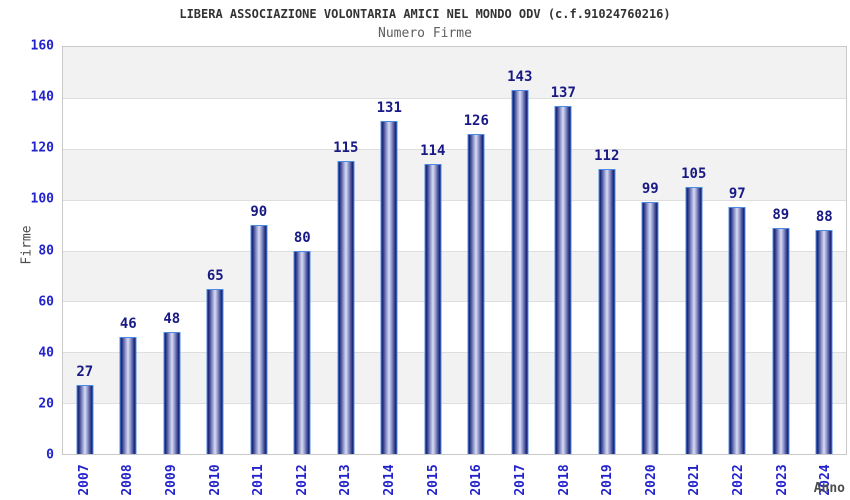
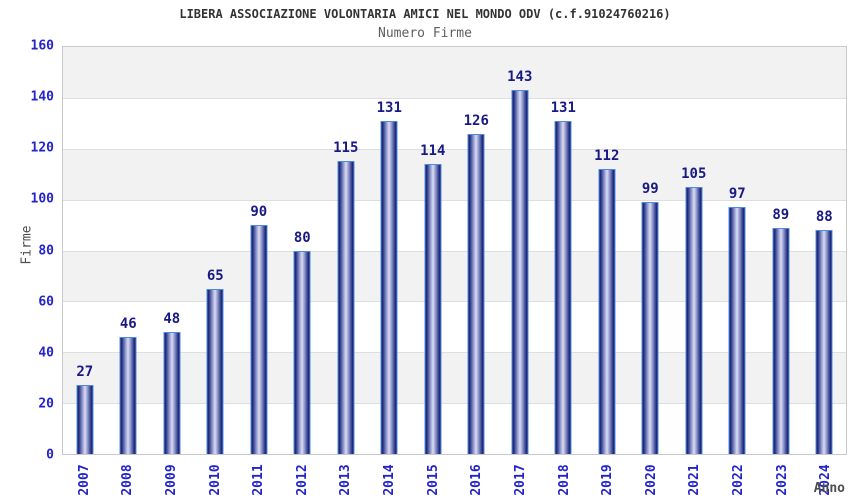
2018: 137 -> 131
